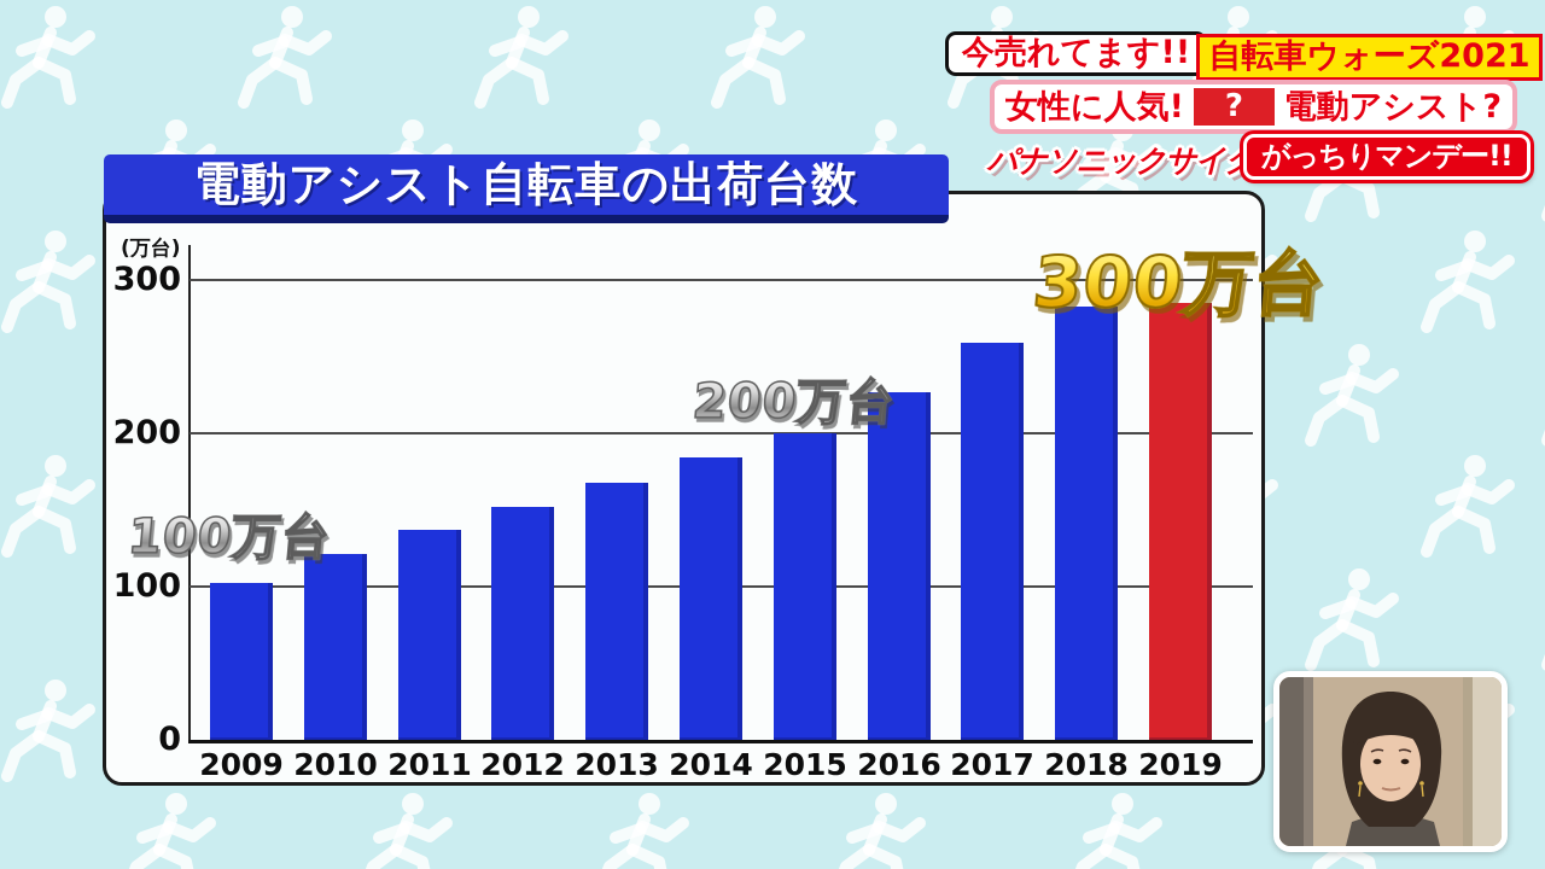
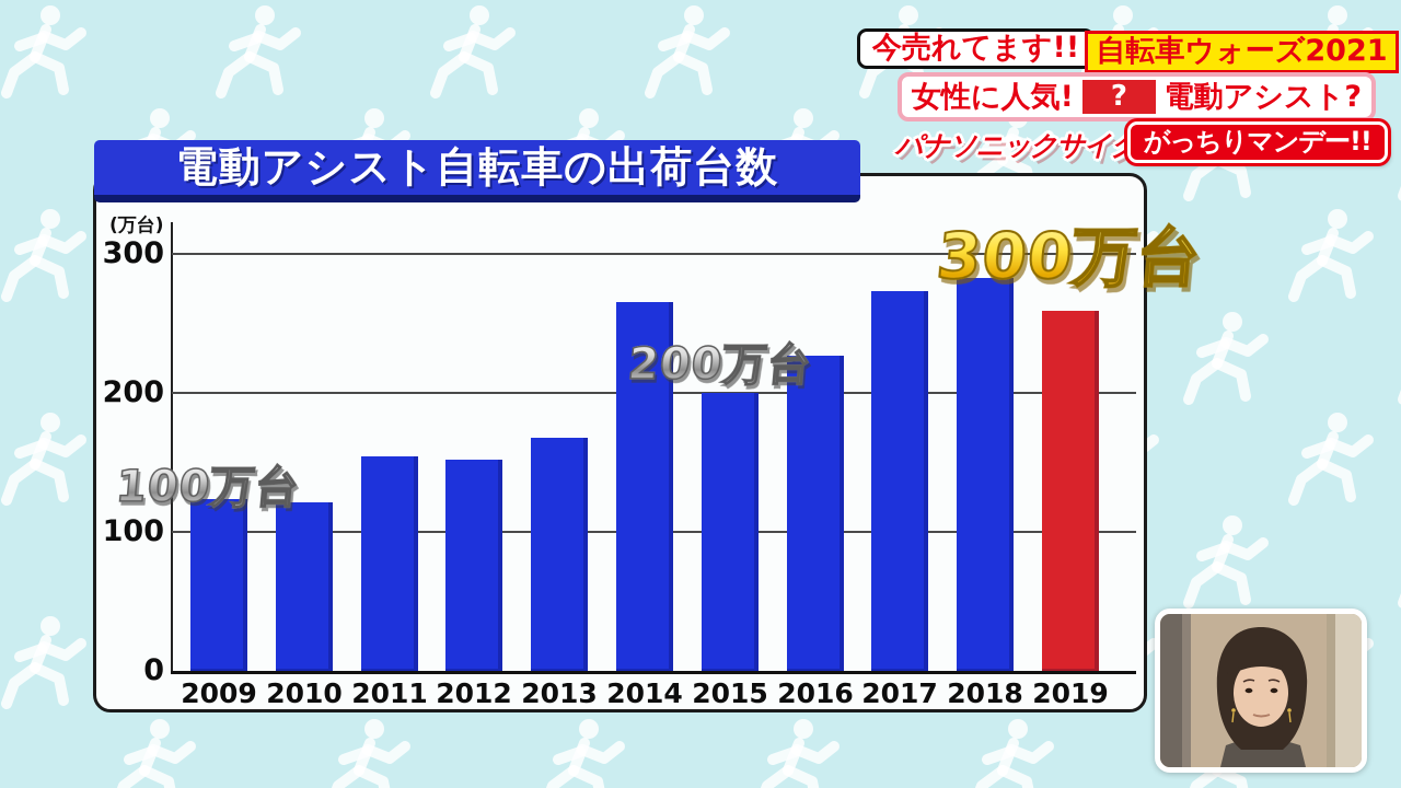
2009: 102 -> 124
2011: 137 -> 154
2014: 184 -> 265
2017: 259 -> 273
2019: 285 -> 259
